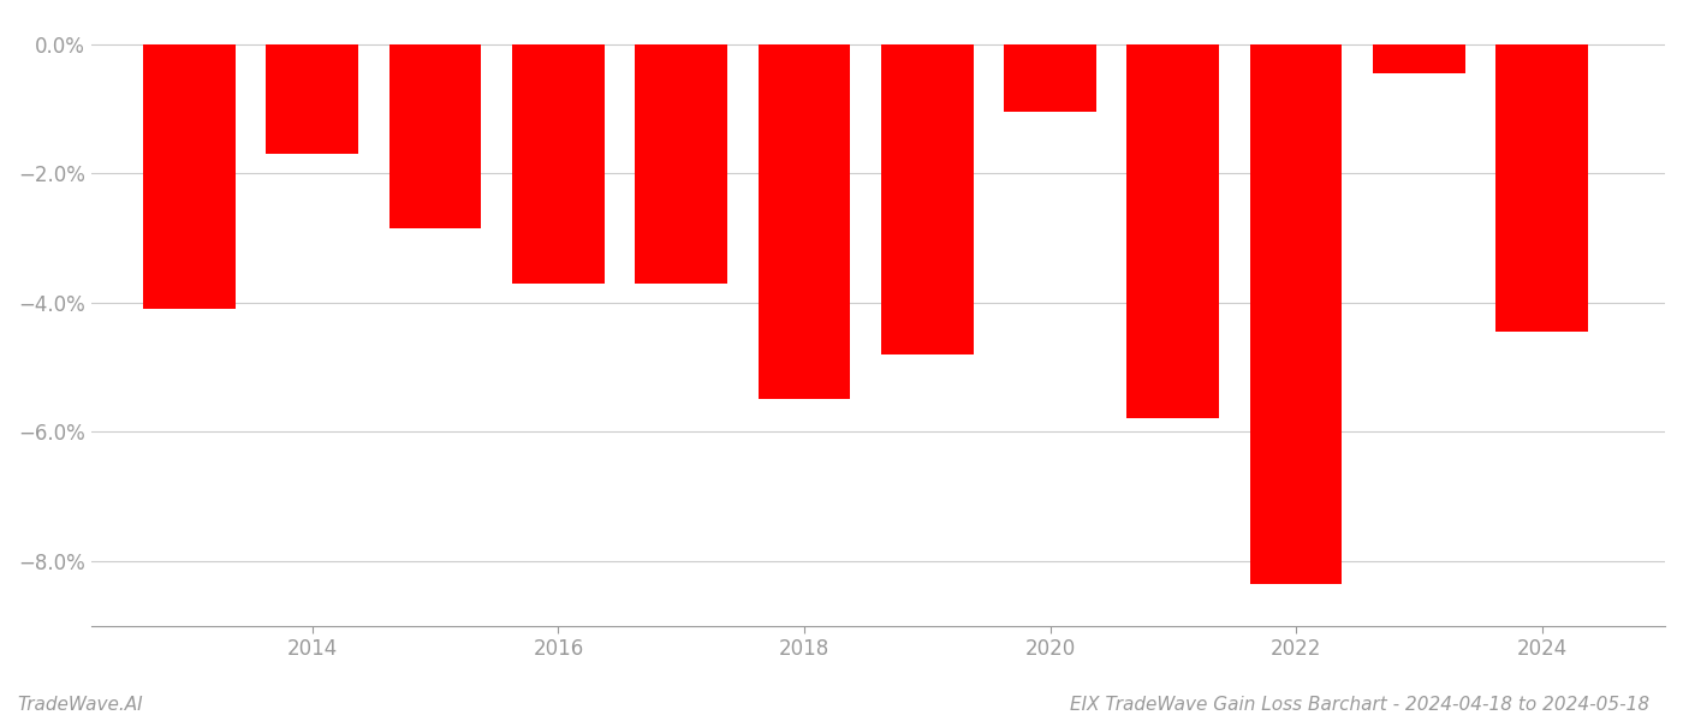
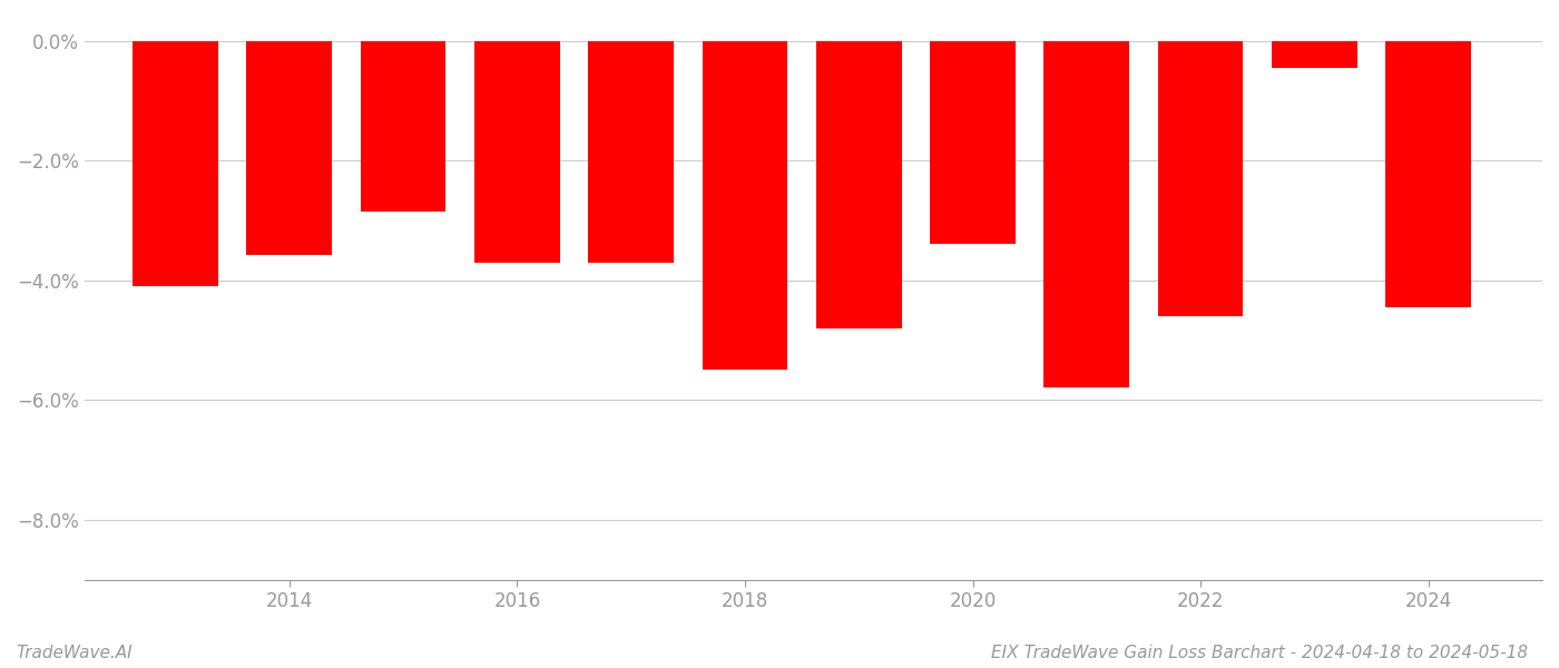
2014: -1.70% -> -3.58%
2020: -1.05% -> -3.40%
2022: -8.35% -> -4.60%
